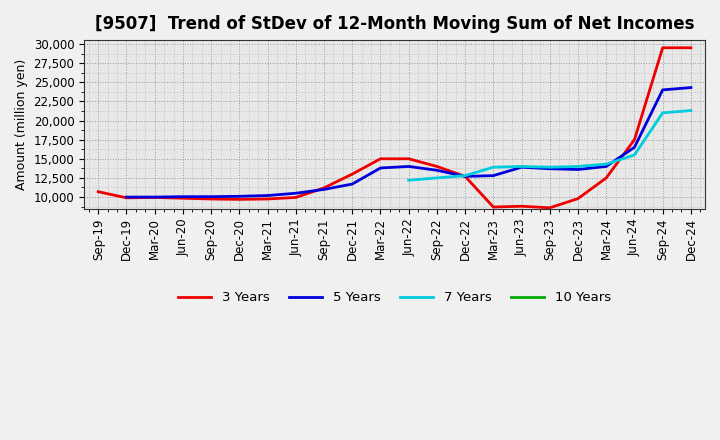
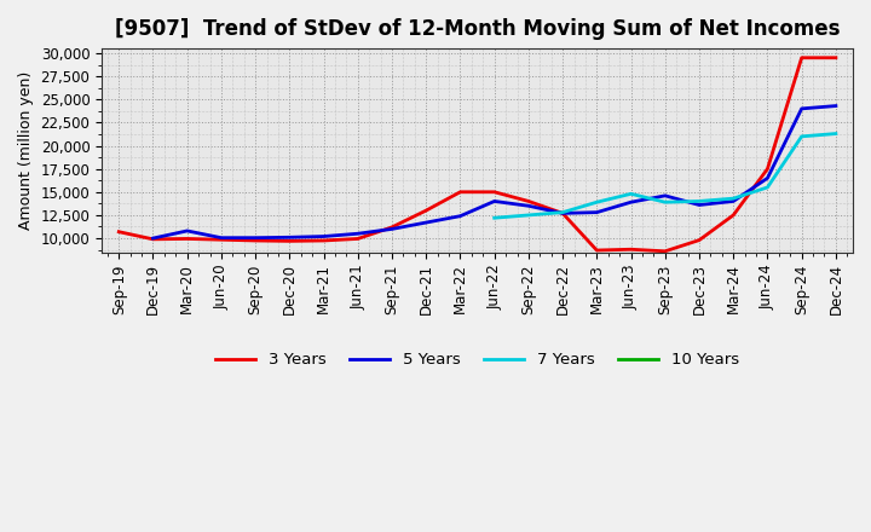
5 Years/Mar-20: 10,000 -> 10,800
5 Years/Mar-22: 13,800 -> 12,400
7 Years/Jun-23: 14,000 -> 14,800
5 Years/Sep-23: 13,700 -> 14,600
